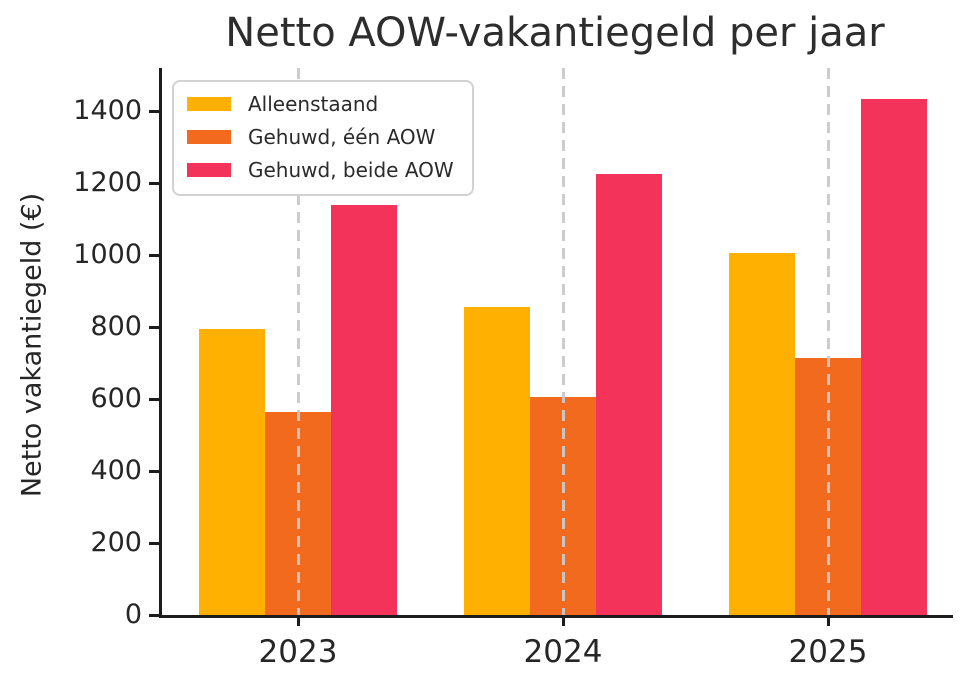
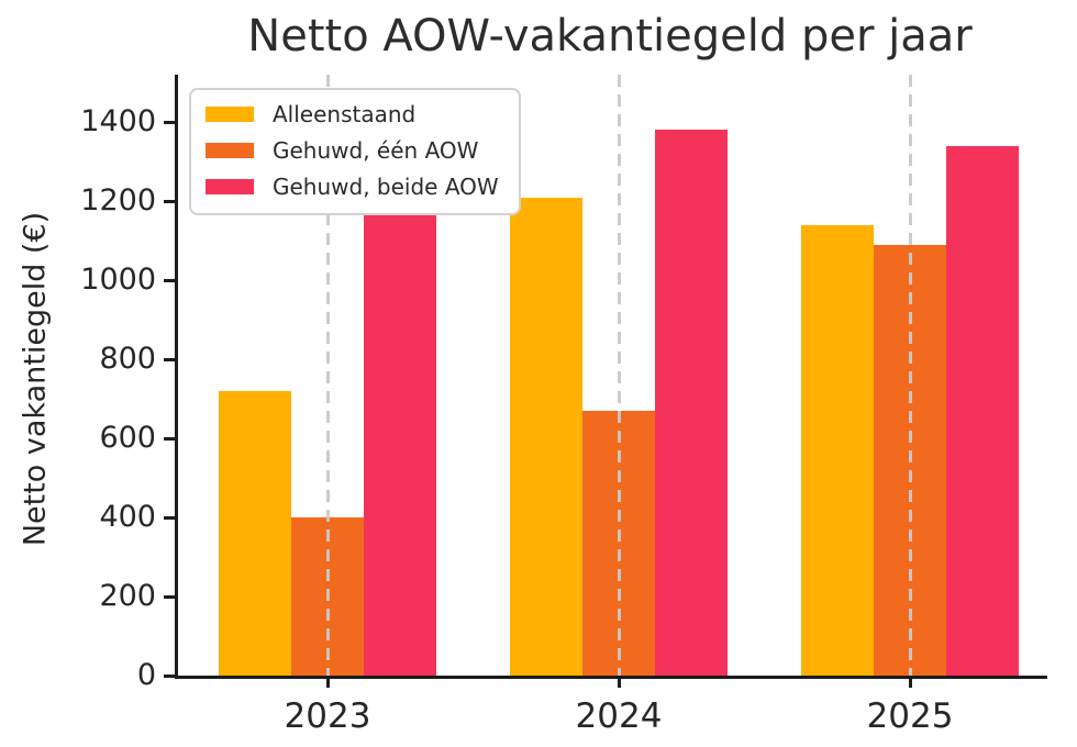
Alleenstaand/2023: 800 -> 720
Gehuwd, één AOW/2023: 560 -> 400
Gehuwd, beide AOW/2023: 1140 -> 1220
Alleenstaand/2024: 860 -> 1210
Gehuwd, één AOW/2024: 600 -> 670
Gehuwd, beide AOW/2024: 1220 -> 1380
Alleenstaand/2025: 1000 -> 1140
Gehuwd, één AOW/2025: 720 -> 1090
Gehuwd, beide AOW/2025: 1440 -> 1340
